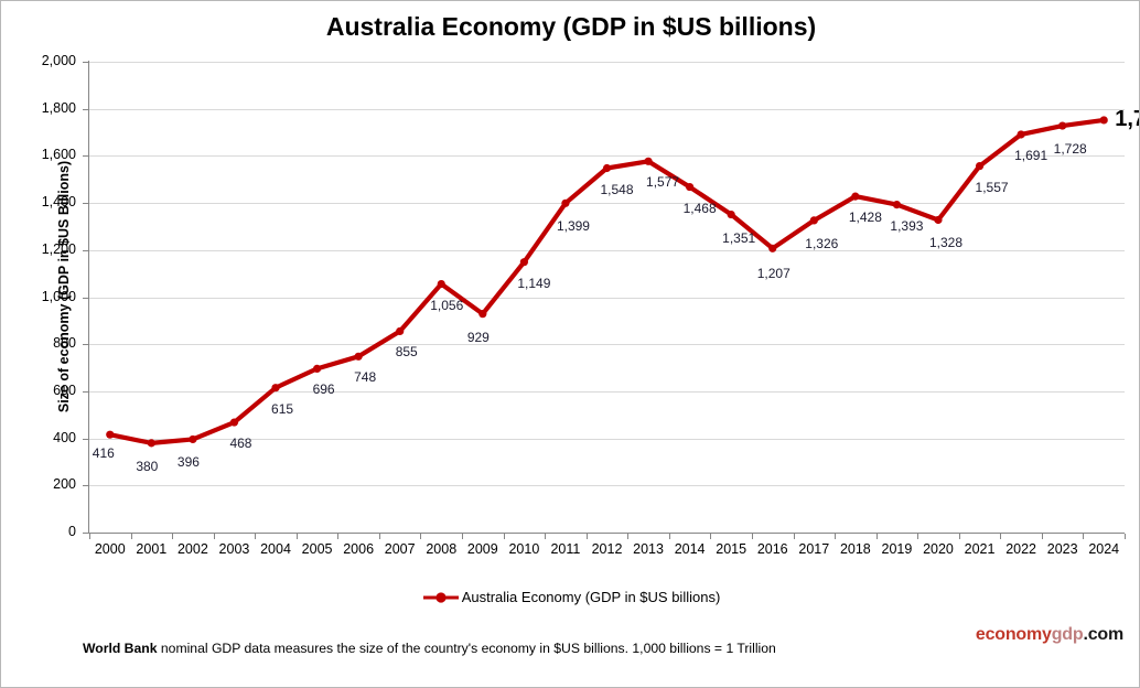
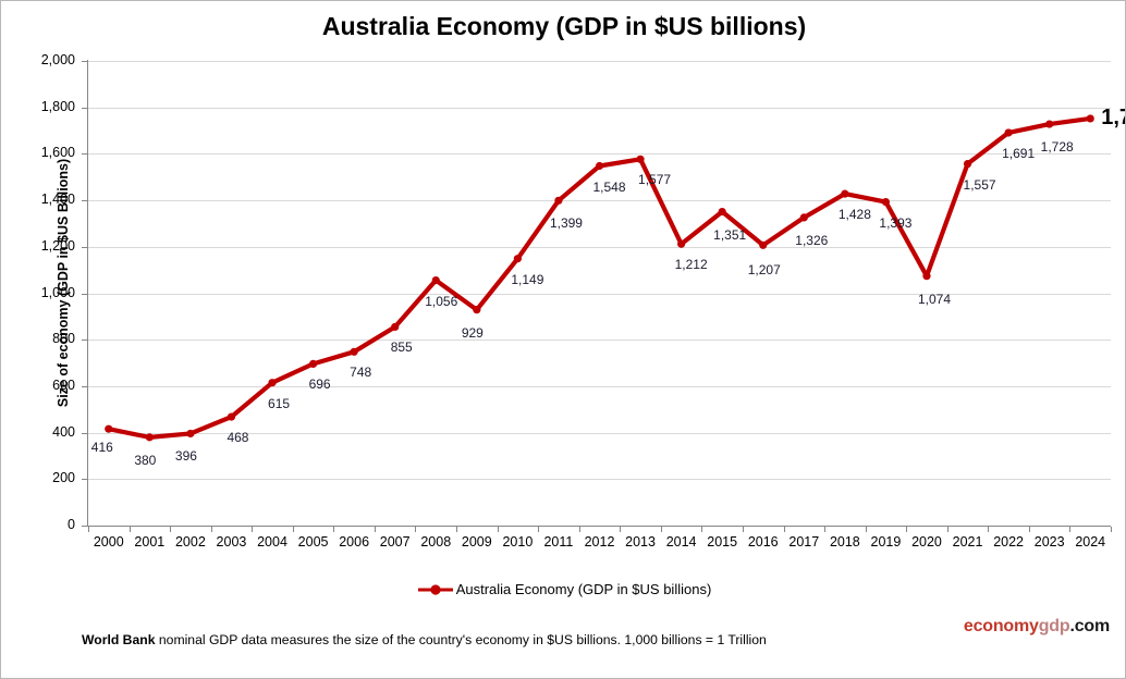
2014: 1,468 -> 1,212
2020: 1,328 -> 1,074
